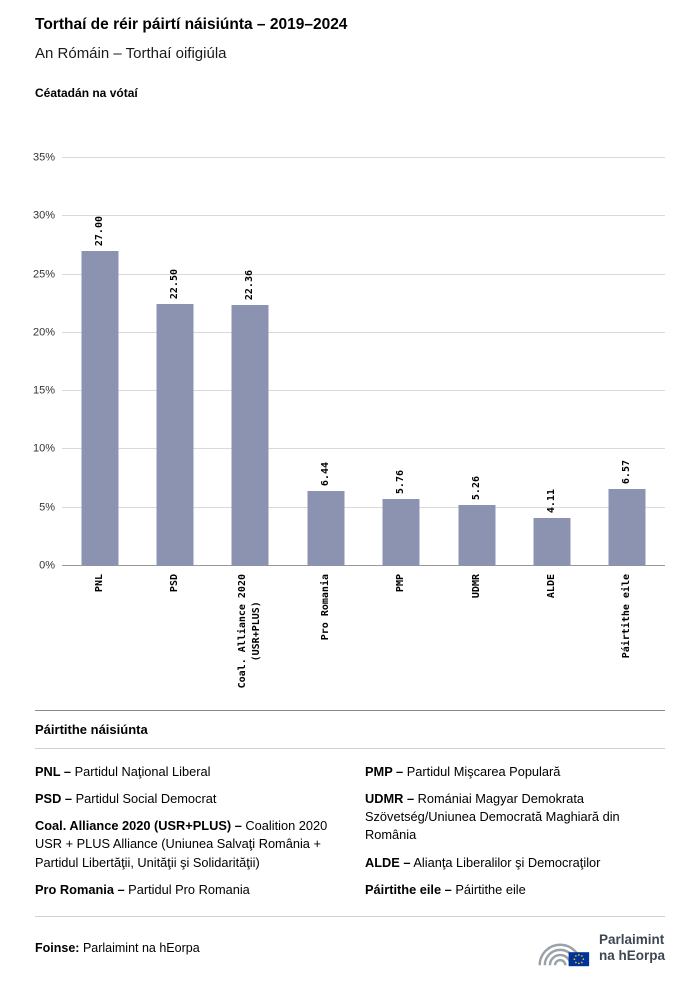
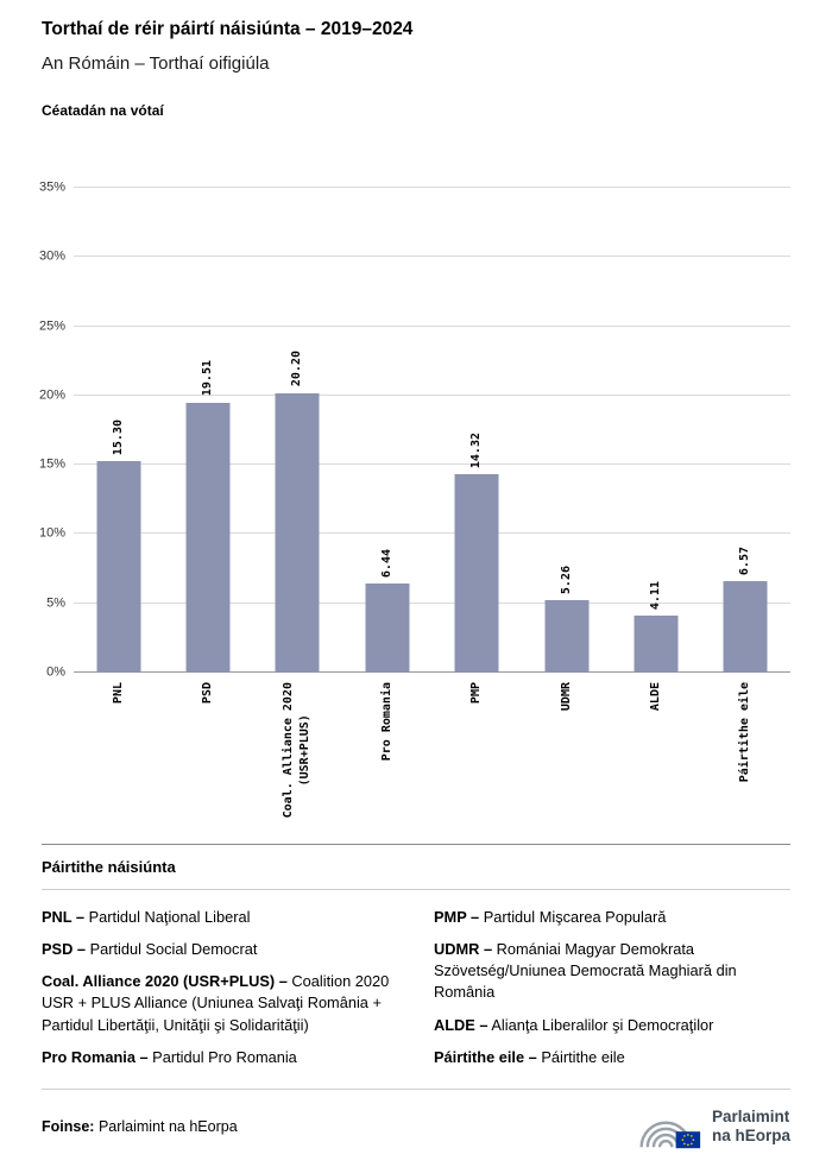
PNL: 27.00 -> 15.30
PSD: 22.50 -> 19.51
Coal. Alliance 2020 (USR+PLUS): 22.36 -> 20.20
PMP: 5.76 -> 14.32
